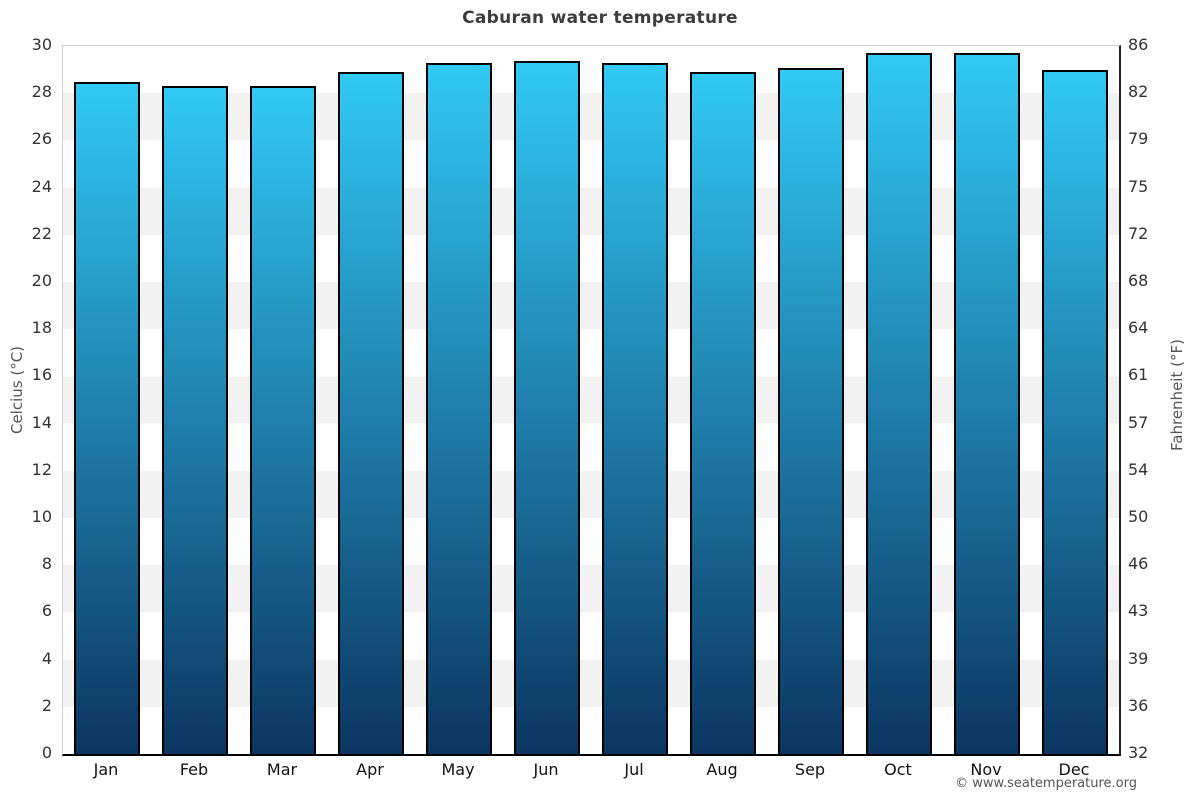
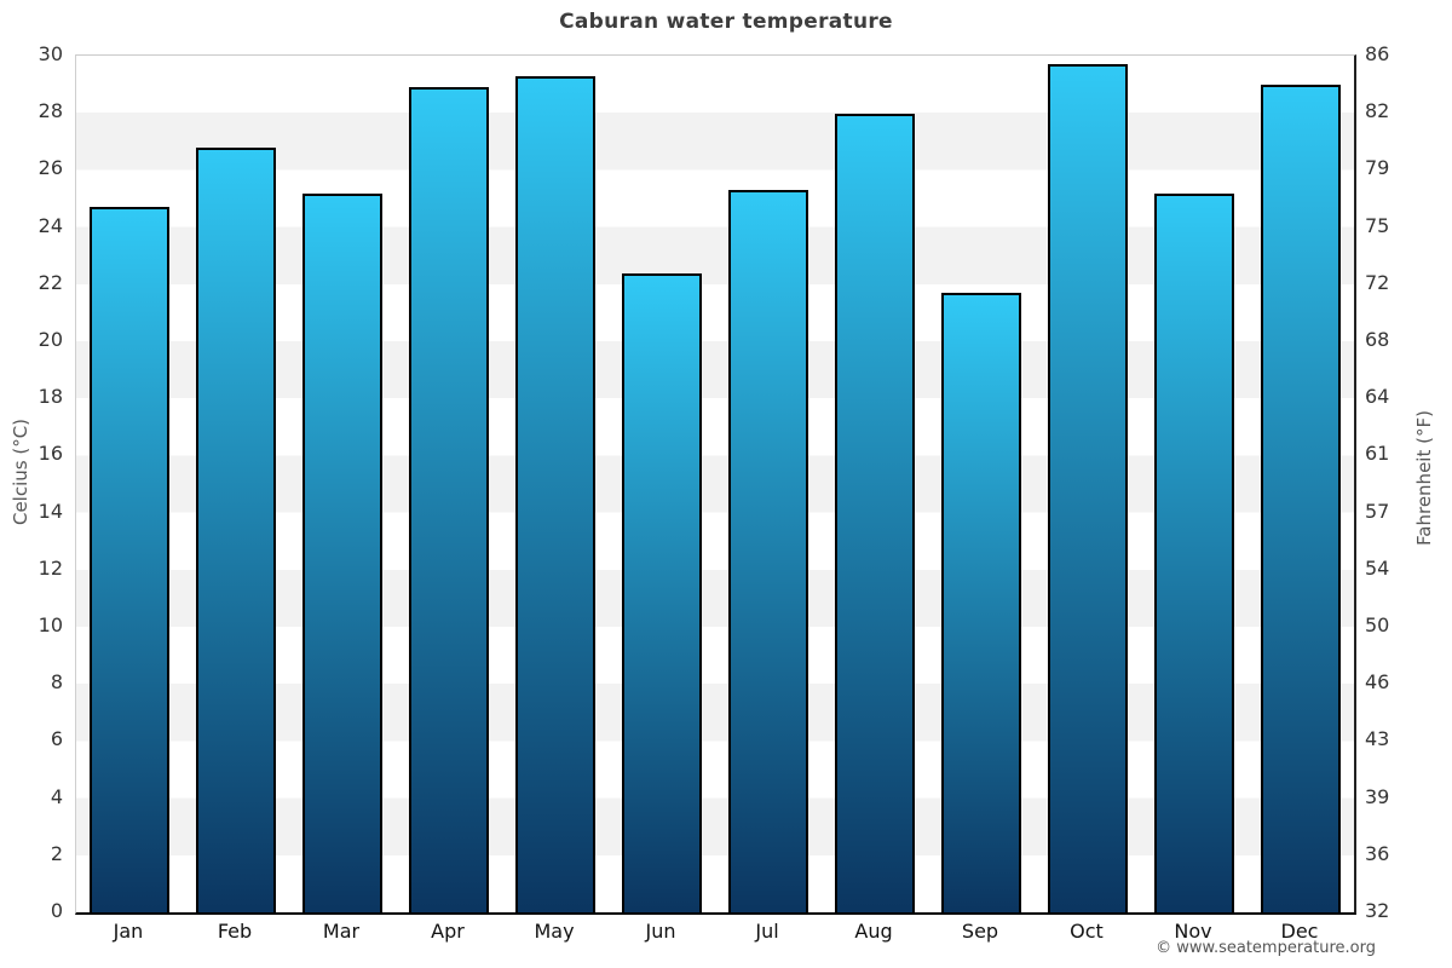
Jan: 28.4 -> 24.6
Feb: 28.2 -> 26.7
Mar: 28.2 -> 25.1
Jun: 29.3 -> 22.3
Jul: 29.2 -> 25.2
Aug: 28.8 -> 27.9
Sep: 29.0 -> 21.6
Nov: 29.6 -> 25.1
